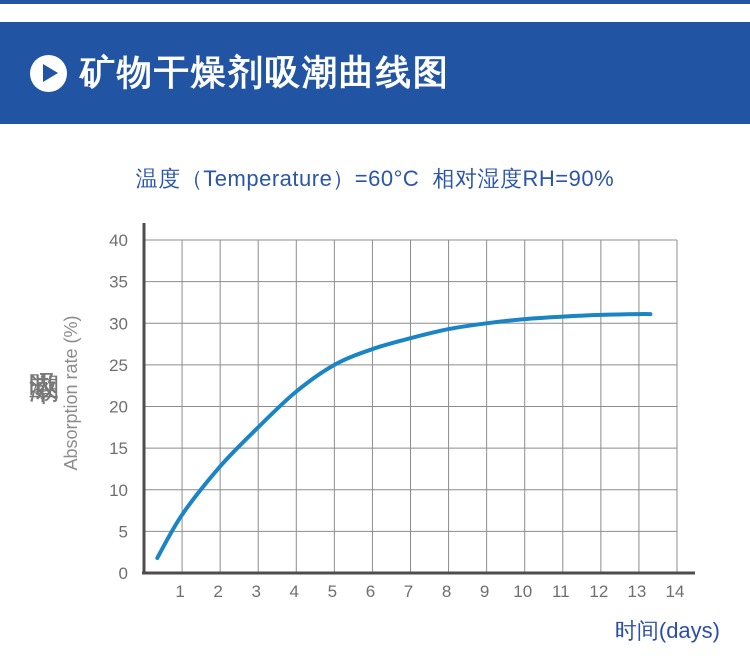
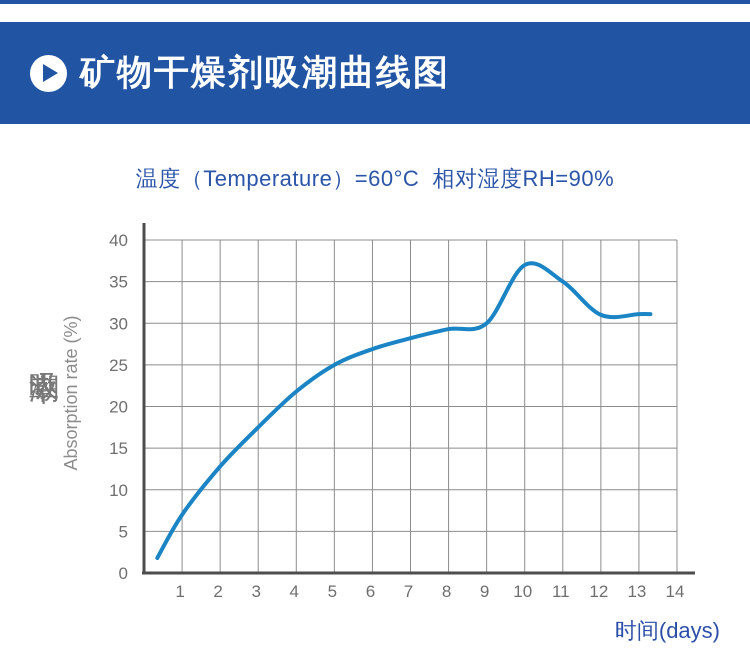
10: 30 -> 37
11: 31 -> 35
